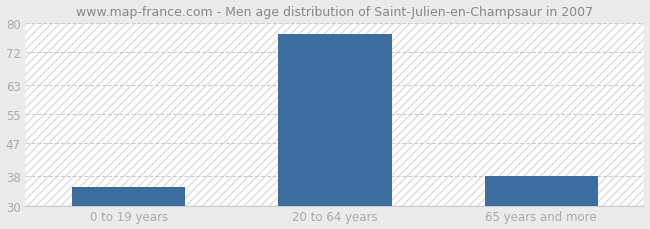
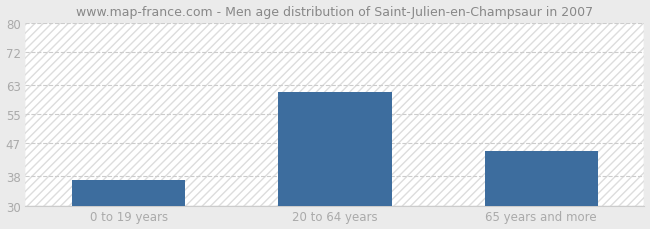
0 to 19 years: 35 -> 37
20 to 64 years: 77 -> 61
65 years and more: 38 -> 45
